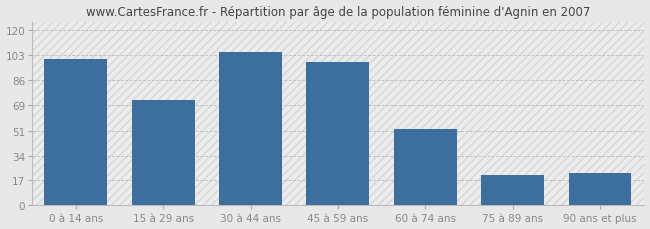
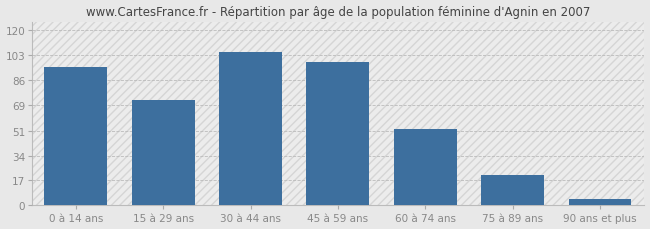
0 à 14 ans: 100 -> 95
90 ans et plus: 22 -> 4
